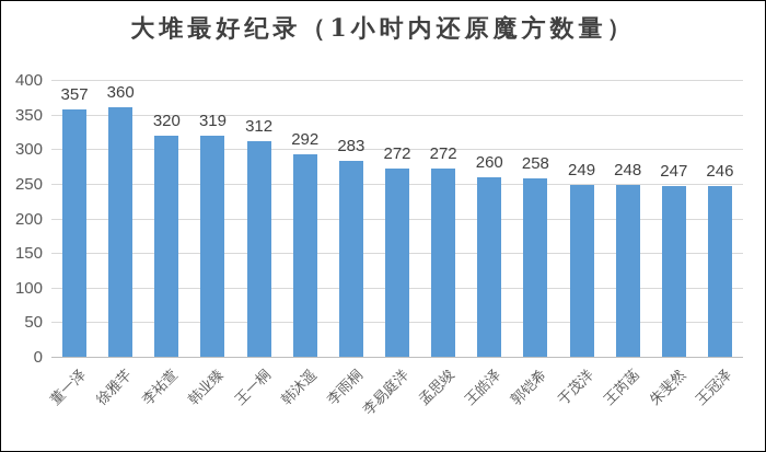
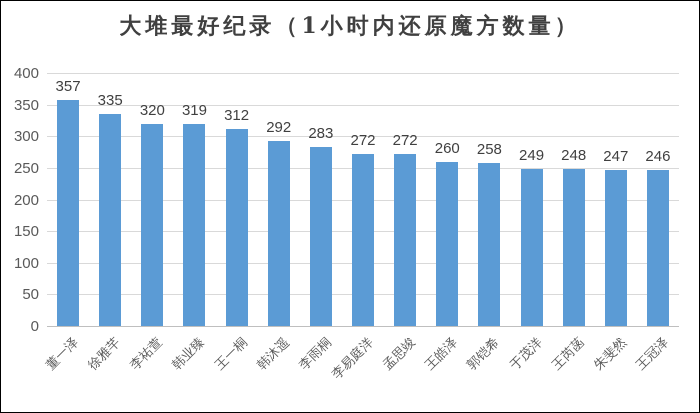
徐雅芊: 360 -> 335
